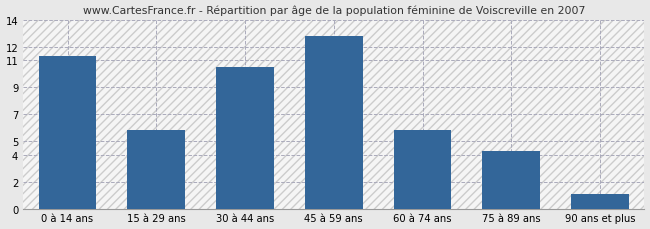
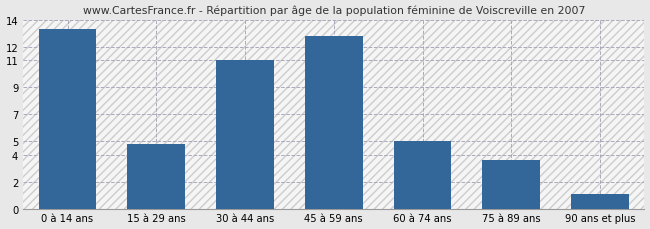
0 à 14 ans: 11.3 -> 13.3
15 à 29 ans: 5.8 -> 4.8
30 à 44 ans: 10.5 -> 11.0
60 à 74 ans: 5.8 -> 5.0
75 à 89 ans: 4.3 -> 3.6
